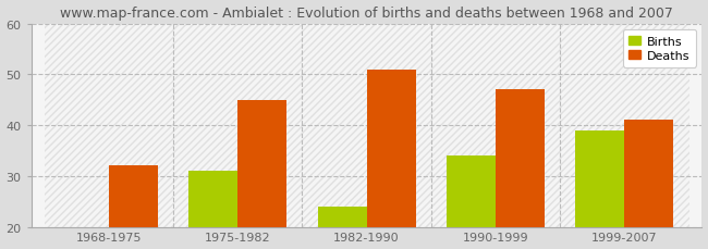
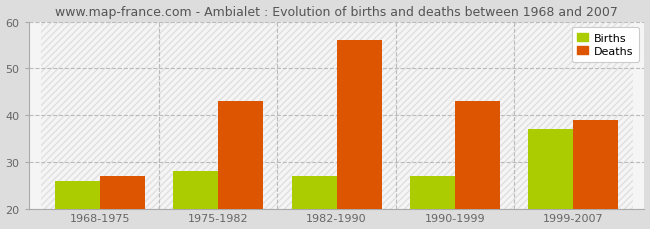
Births/1968-1975: 20 -> 26
Deaths/1968-1975: 32 -> 27
Births/1975-1982: 31 -> 28
Deaths/1975-1982: 45 -> 43
Births/1982-1990: 24 -> 27
Deaths/1982-1990: 51 -> 56
Births/1990-1999: 34 -> 27
Deaths/1990-1999: 47 -> 43
Births/1999-2007: 39 -> 37
Deaths/1999-2007: 41 -> 39
